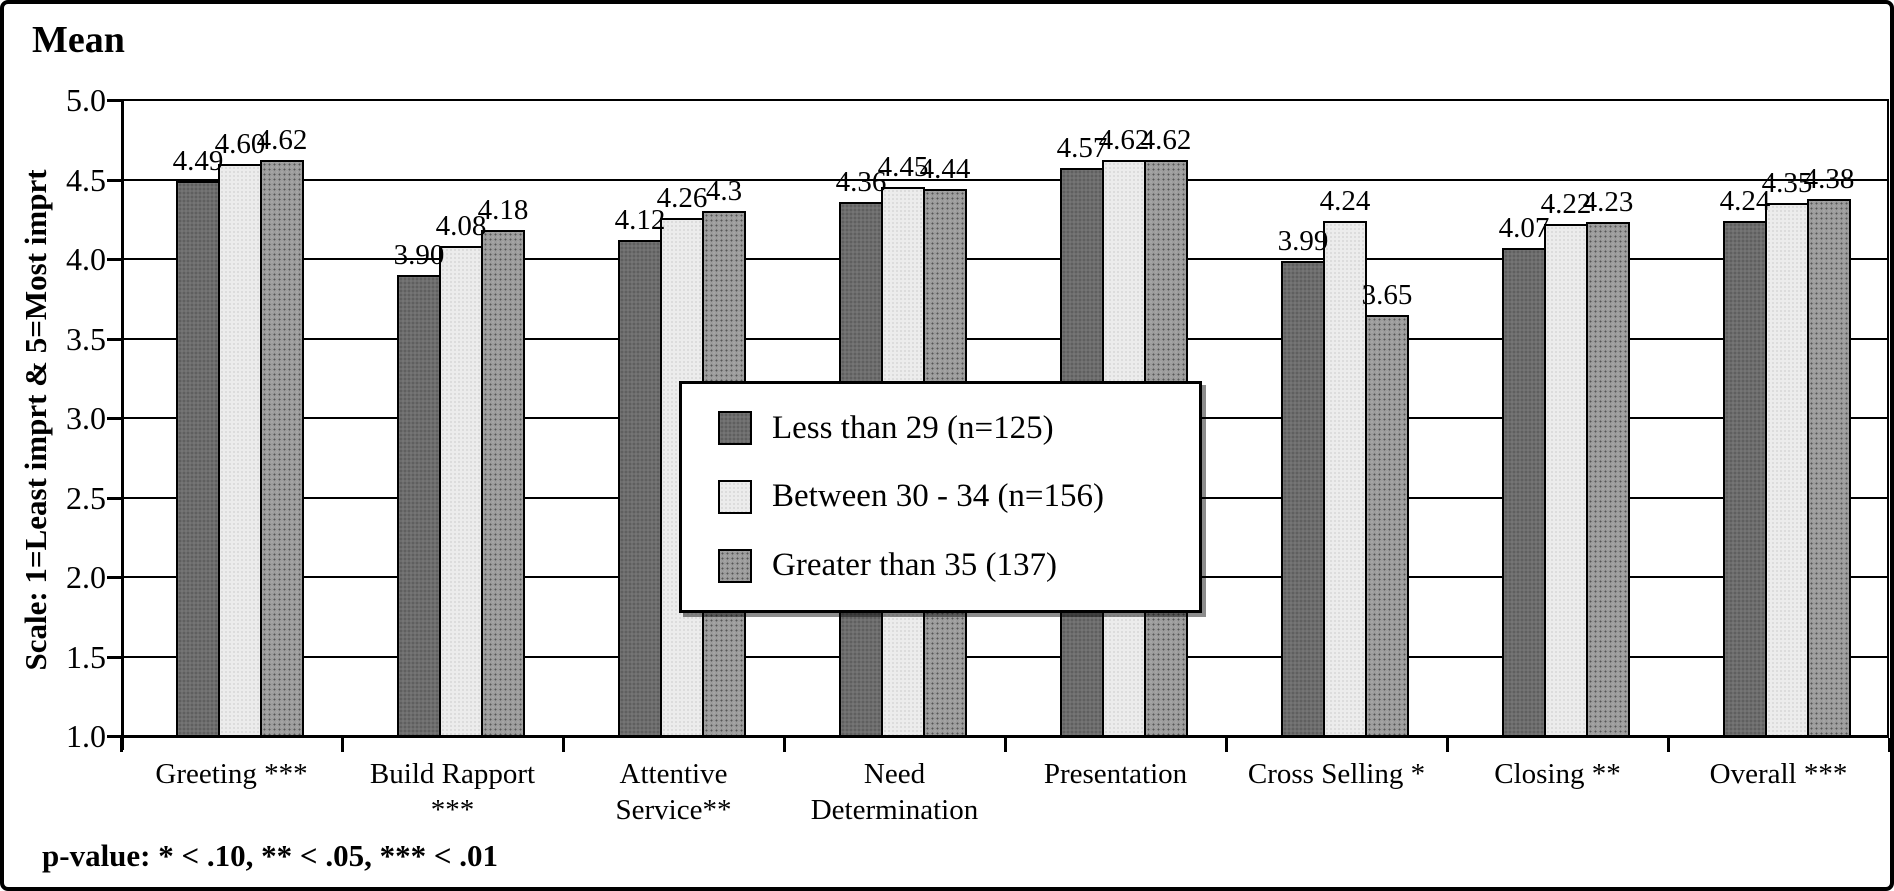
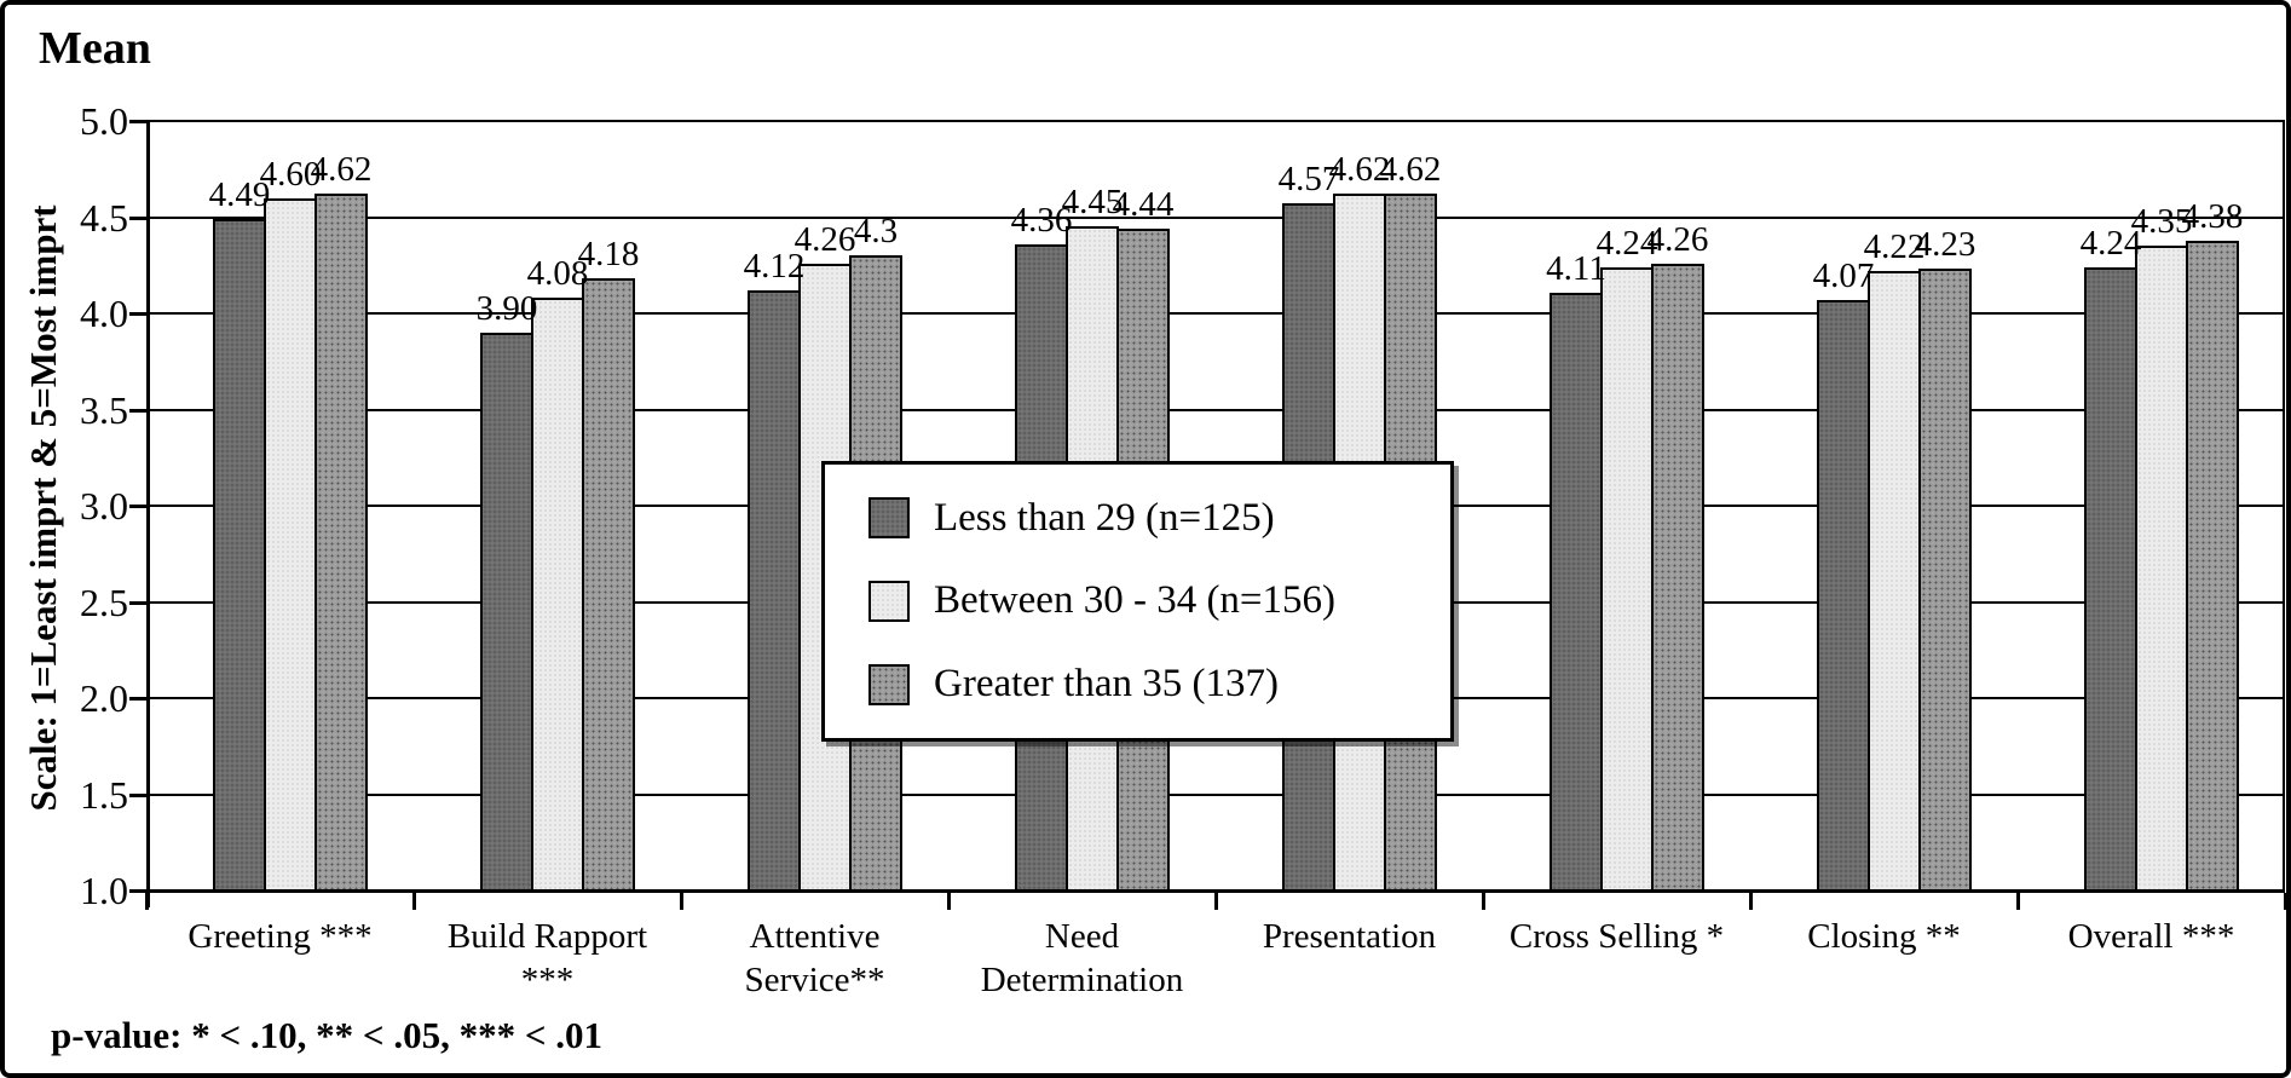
Less than 29 (n=125)/Cross Selling *: 3.99 -> 4.11
Greater than 35 (137)/Cross Selling *: 3.65 -> 4.26
